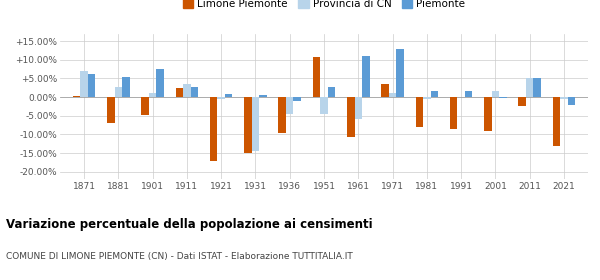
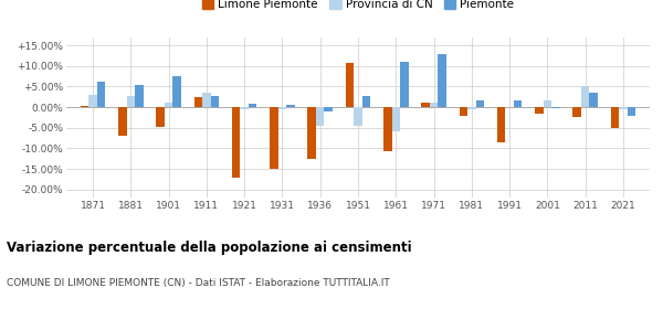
Provincia di CN/1871: 7.0% -> 3.0%
Provincia di CN/1931: -14.5% -> -0.5%
Limone Piemonte/1936: -9.5% -> -12.5%
Limone Piemonte/1971: 3.5% -> 1.0%
Limone Piemonte/1981: -8.0% -> -2.0%
Limone Piemonte/2001: -9.0% -> -1.5%
Piemonte/2011: 5.0% -> 3.5%
Limone Piemonte/2021: -13.0% -> -5.0%
